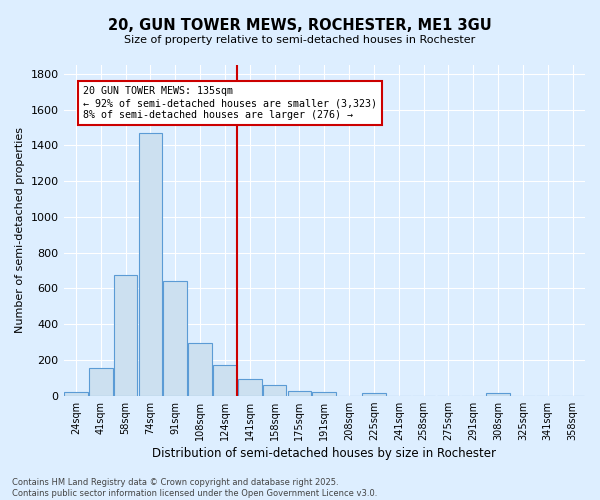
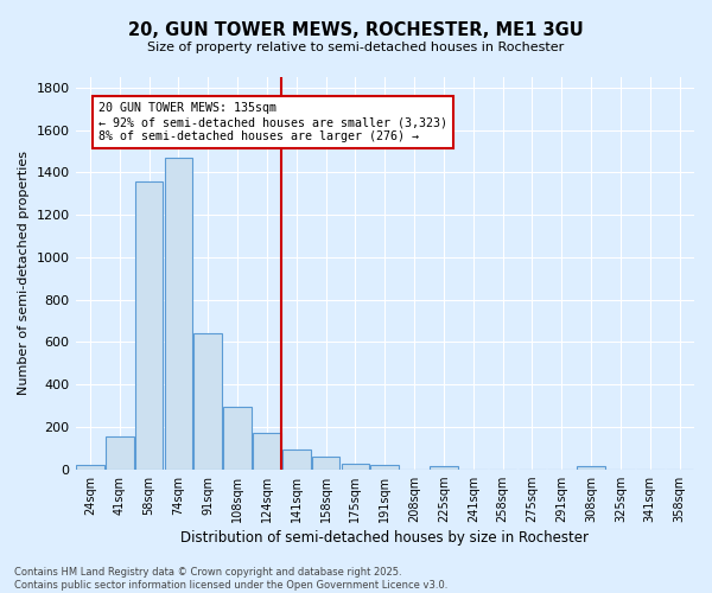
58sqm: 680 -> 1360
